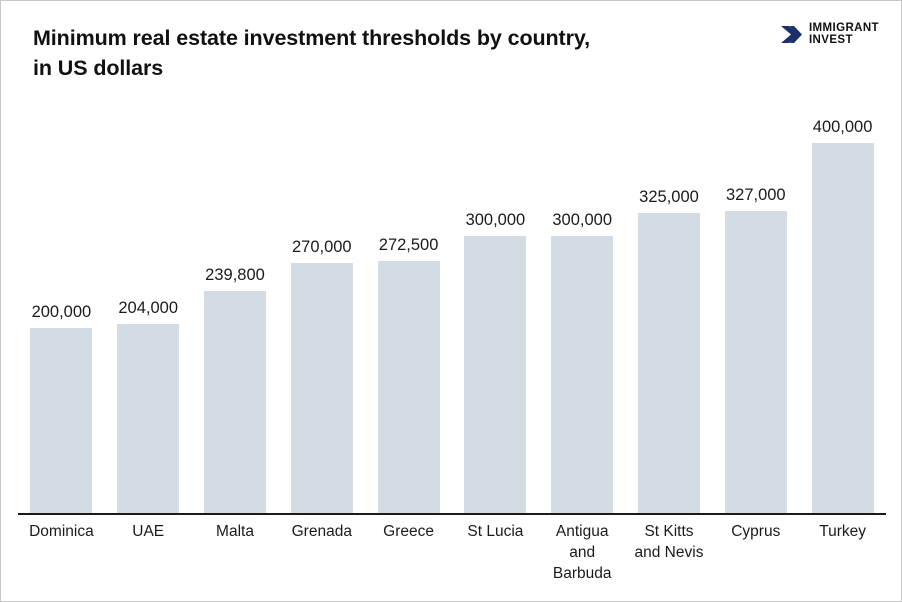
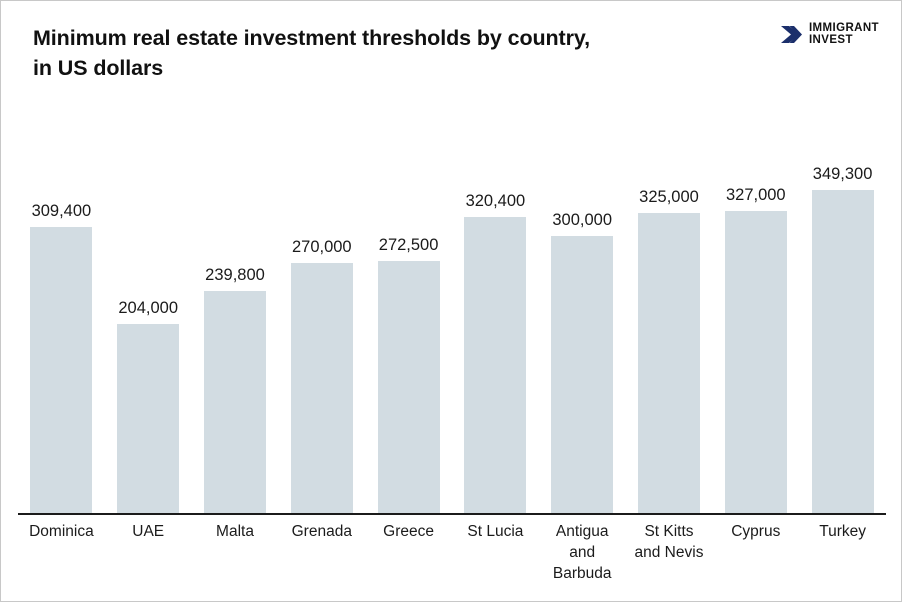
Dominica: 200,000 -> 309,400
St Lucia: 300,000 -> 320,400
Turkey: 400,000 -> 349,300
